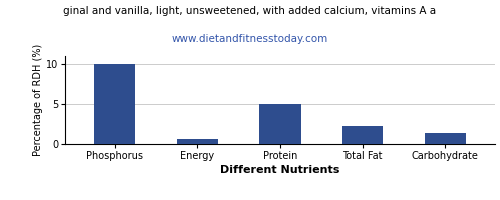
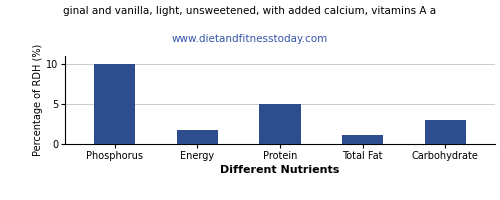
Energy: 0.6 -> 1.8
Total Fat: 2.2 -> 1.1
Carbohydrate: 1.4 -> 3.0
